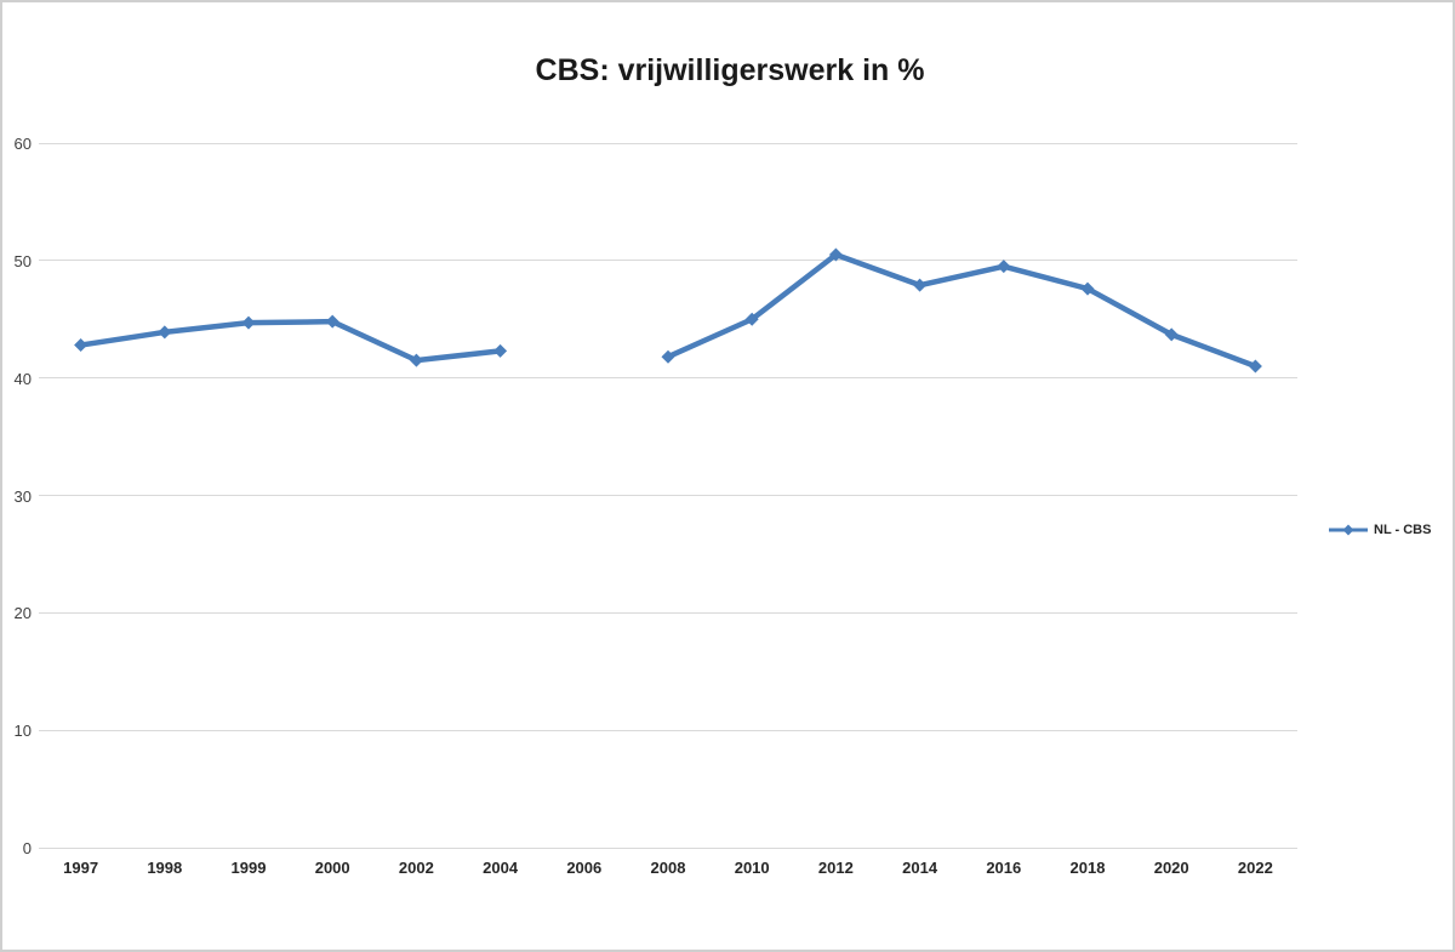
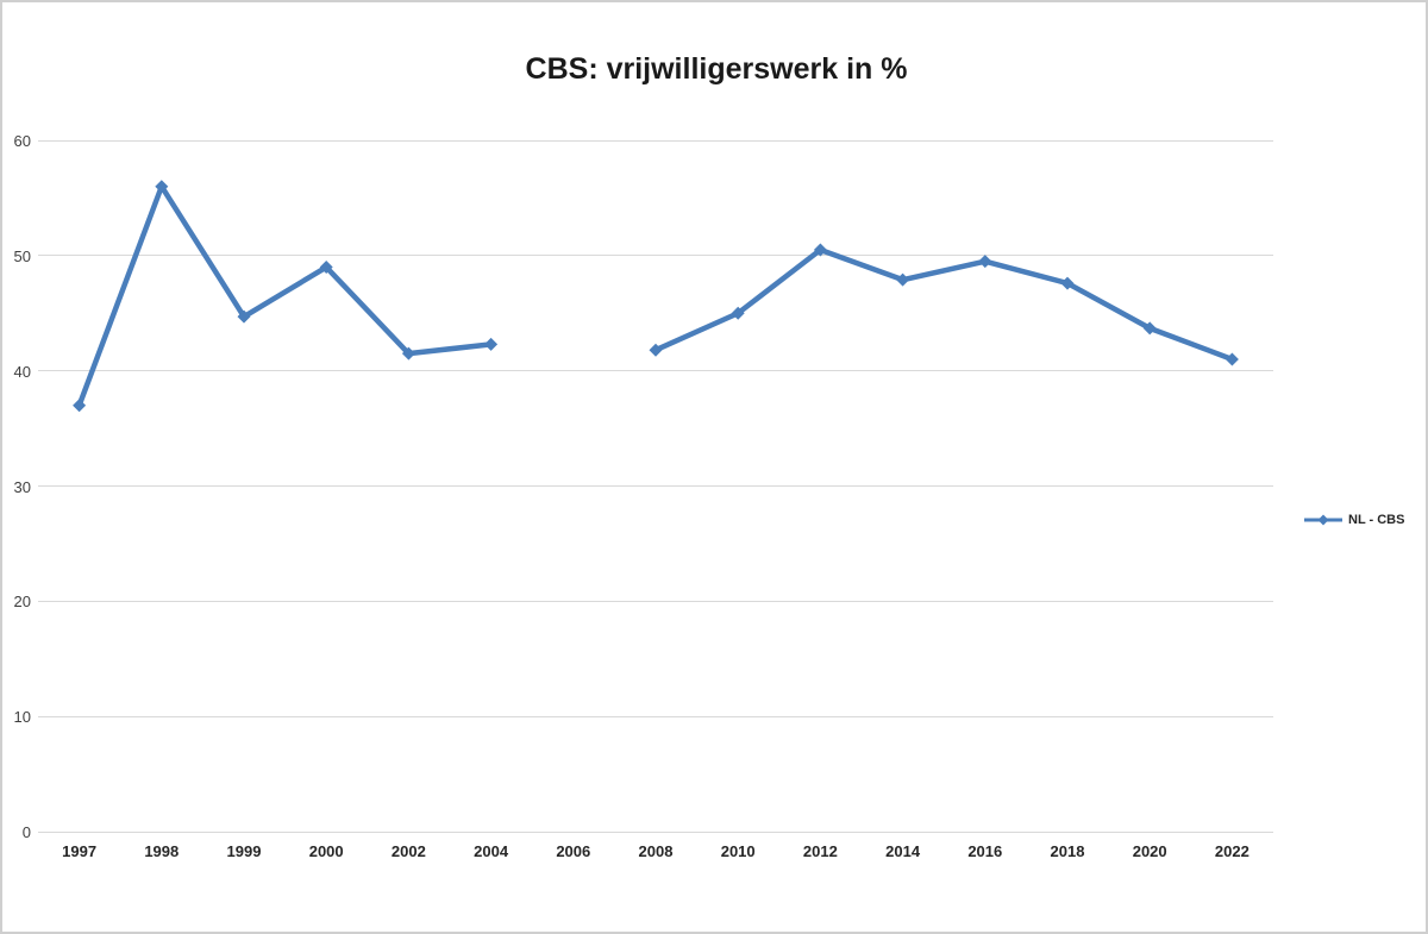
1997: 43 -> 37
1998: 44 -> 56
2000: 45 -> 49
